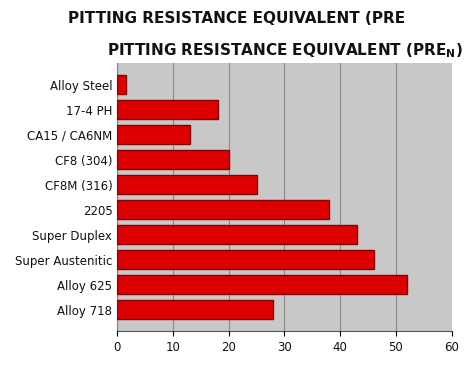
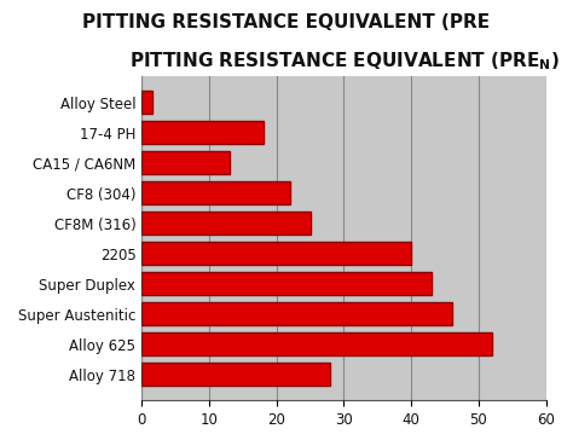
CF8 (304): 20.0 -> 22.0
2205: 38.0 -> 40.0
